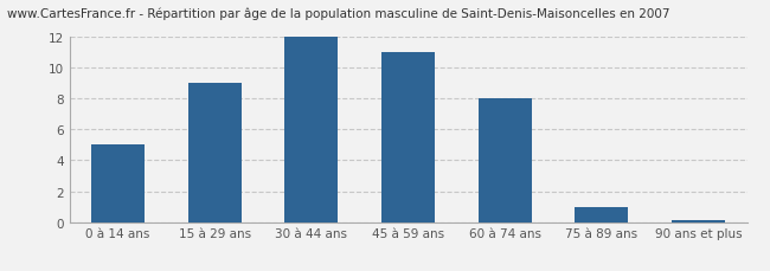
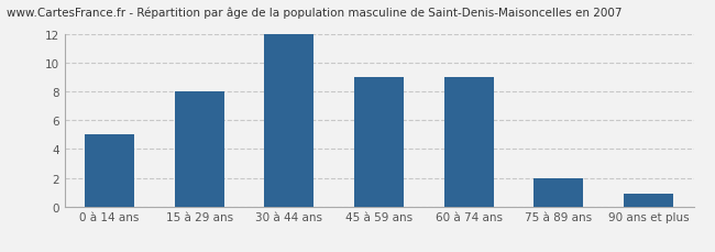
15 à 29 ans: 9.0 -> 8.0
45 à 59 ans: 11.0 -> 9.0
60 à 74 ans: 8.0 -> 9.0
75 à 89 ans: 1.0 -> 2.0
90 ans et plus: 0.1 -> 0.9
